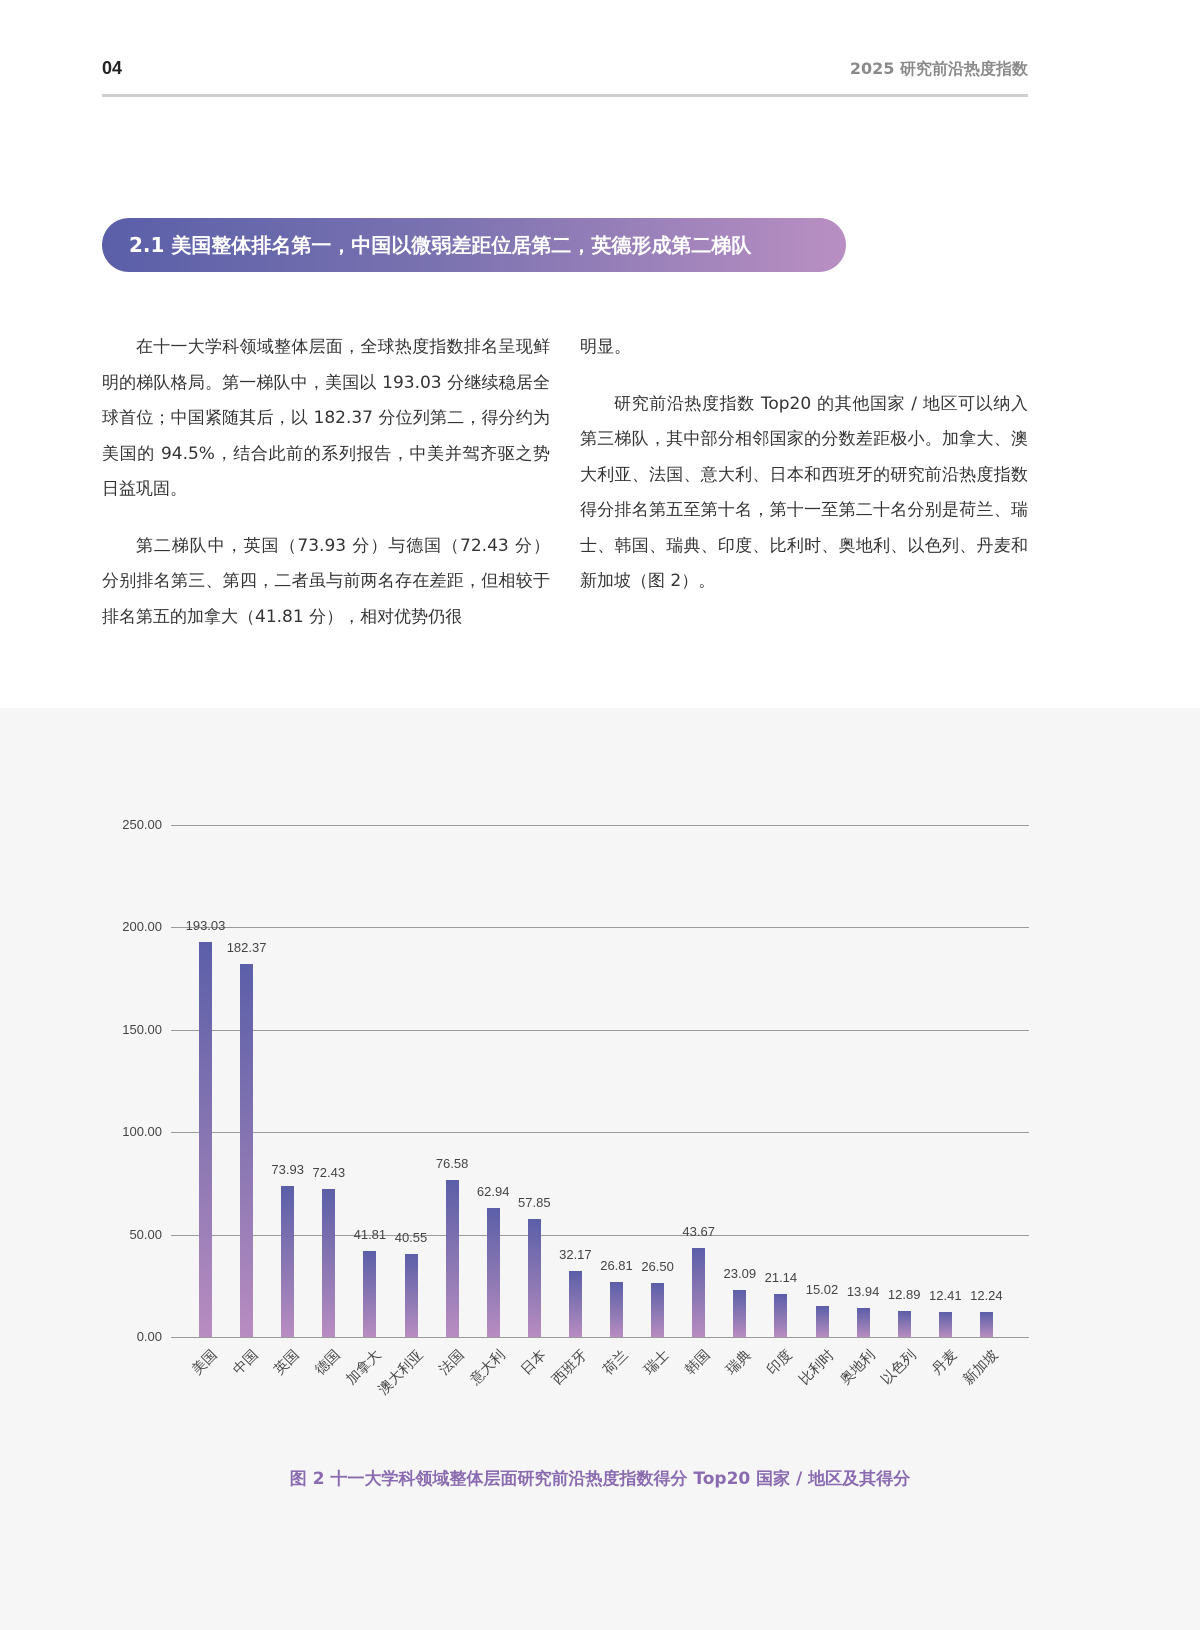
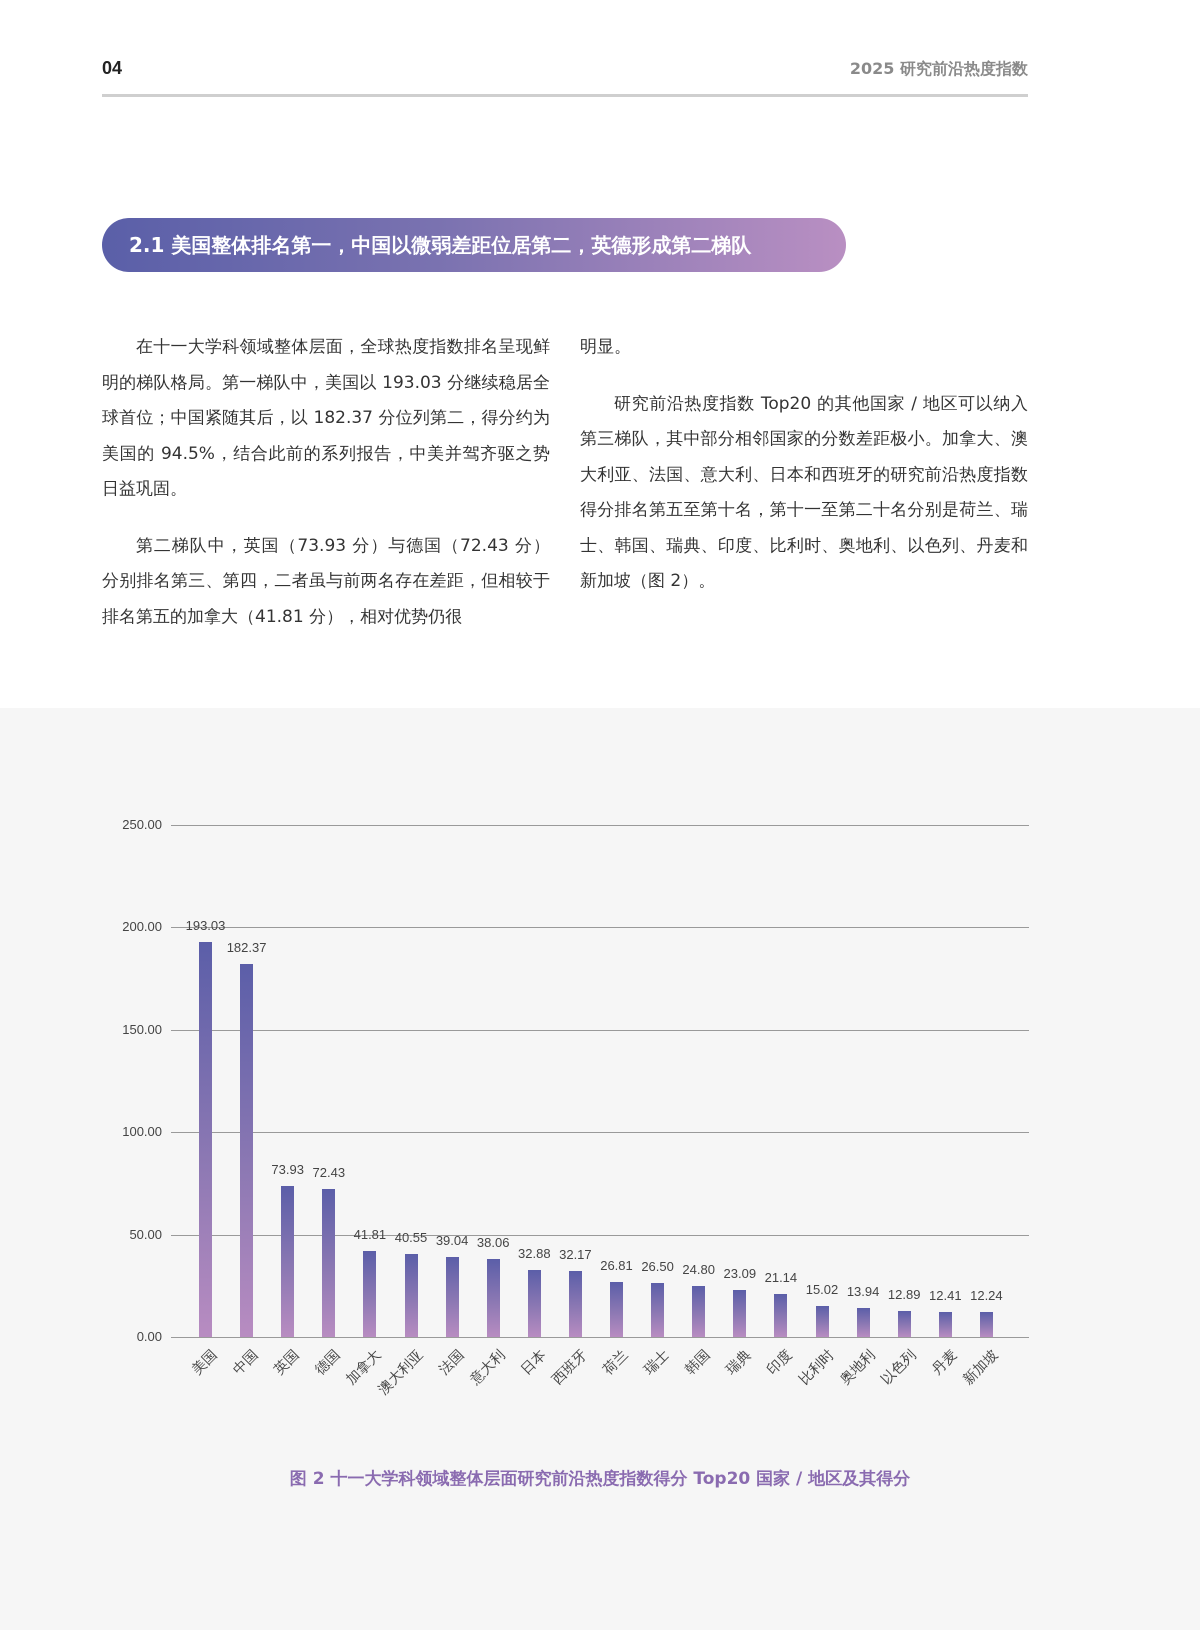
法国: 76.58 -> 39.04
意大利: 62.94 -> 38.06
日本: 57.85 -> 32.88
韩国: 43.67 -> 24.80
